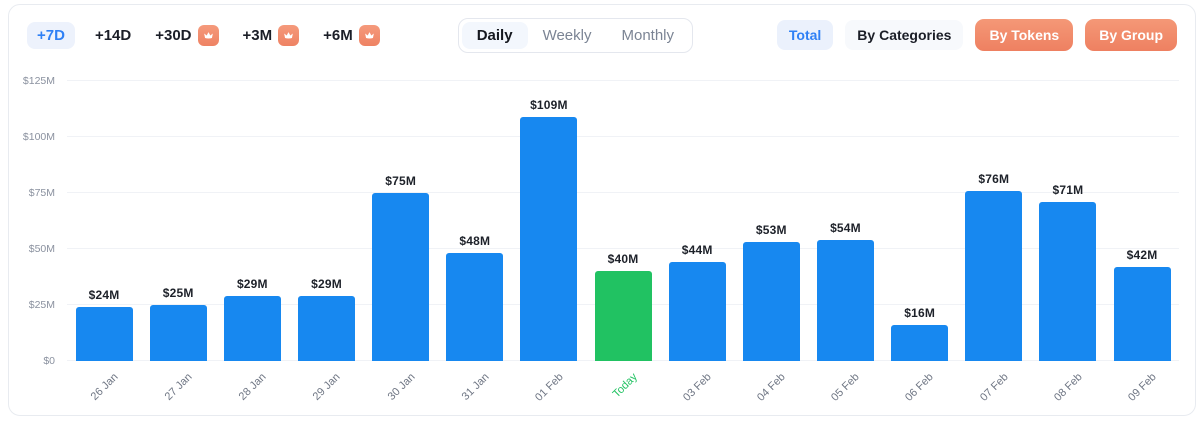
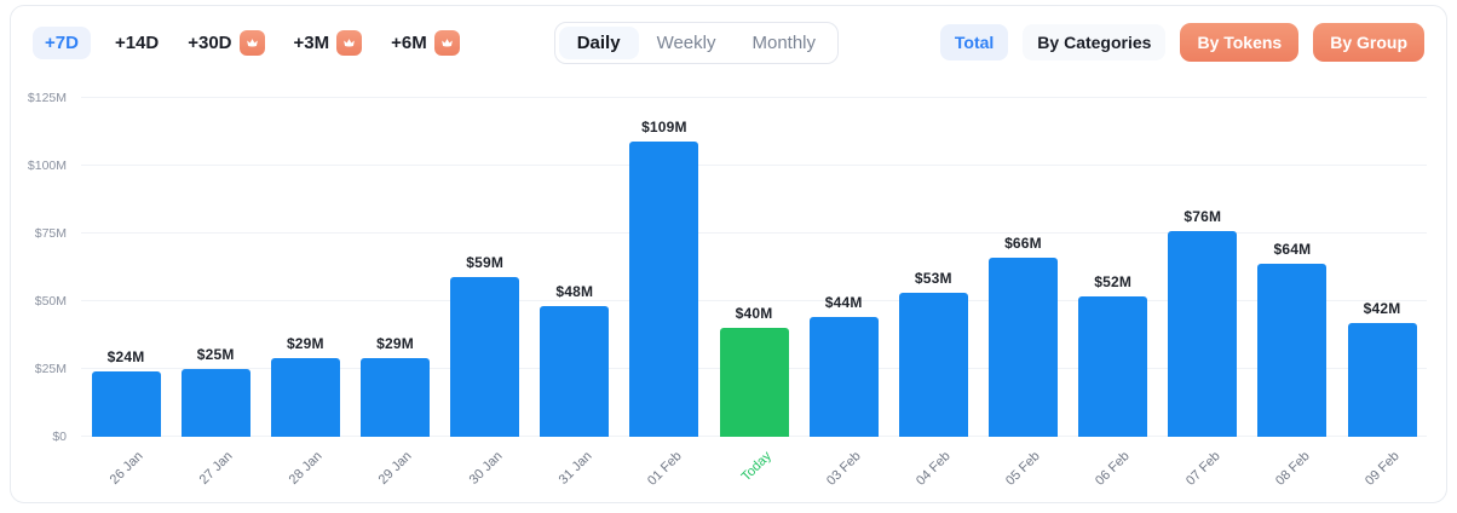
30 Jan: $75M -> $59M
05 Feb: $54M -> $66M
06 Feb: $16M -> $52M
08 Feb: $71M -> $64M
